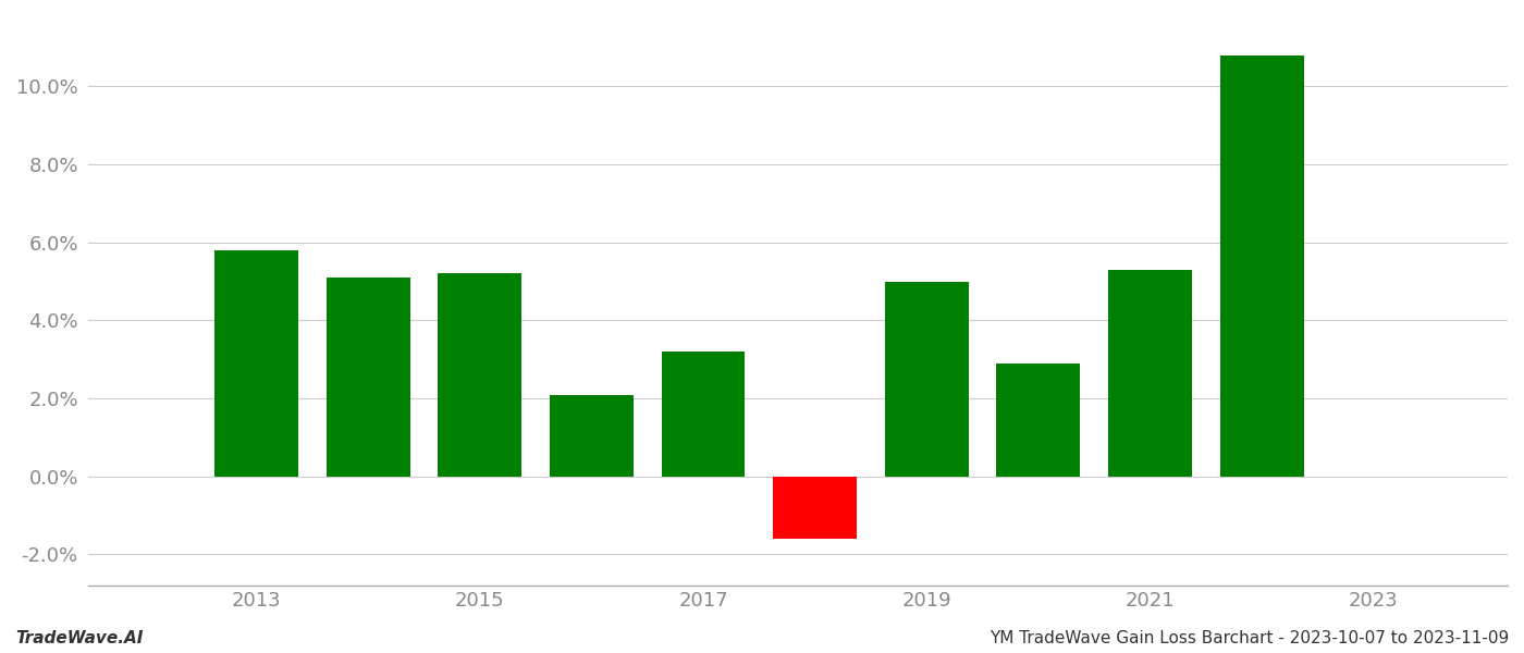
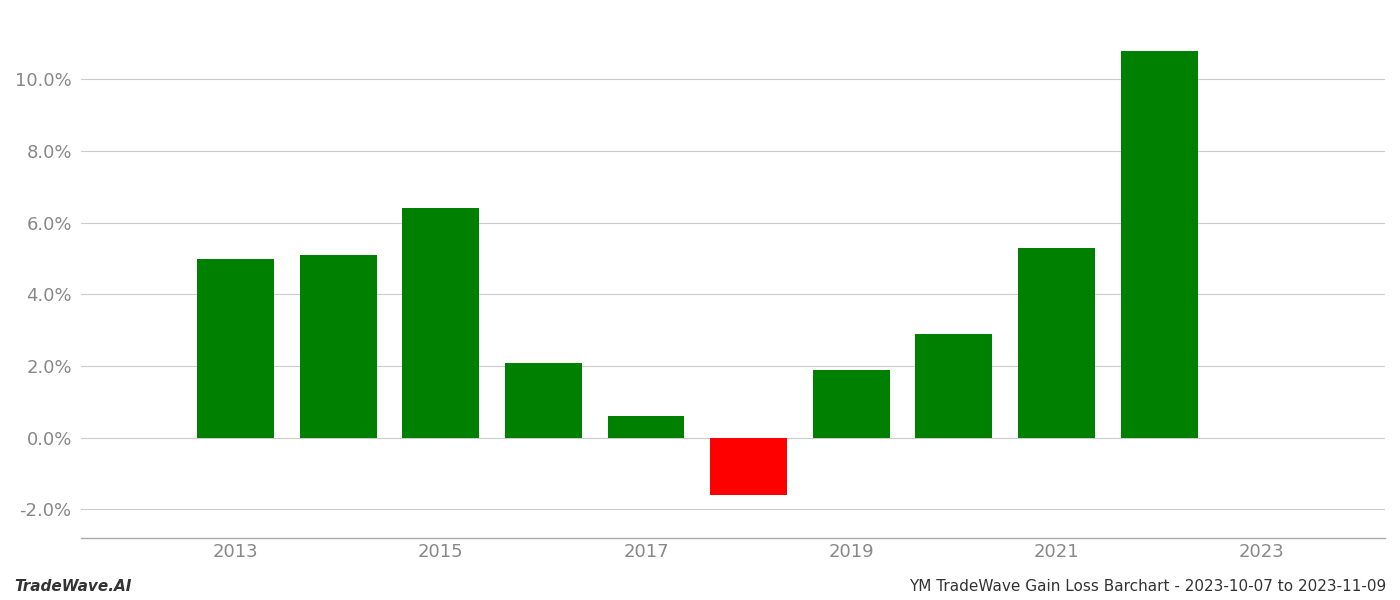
2013: 5.8% -> 5.0%
2015: 5.2% -> 6.4%
2017: 3.2% -> 0.6%
2019: 5.0% -> 1.9%
